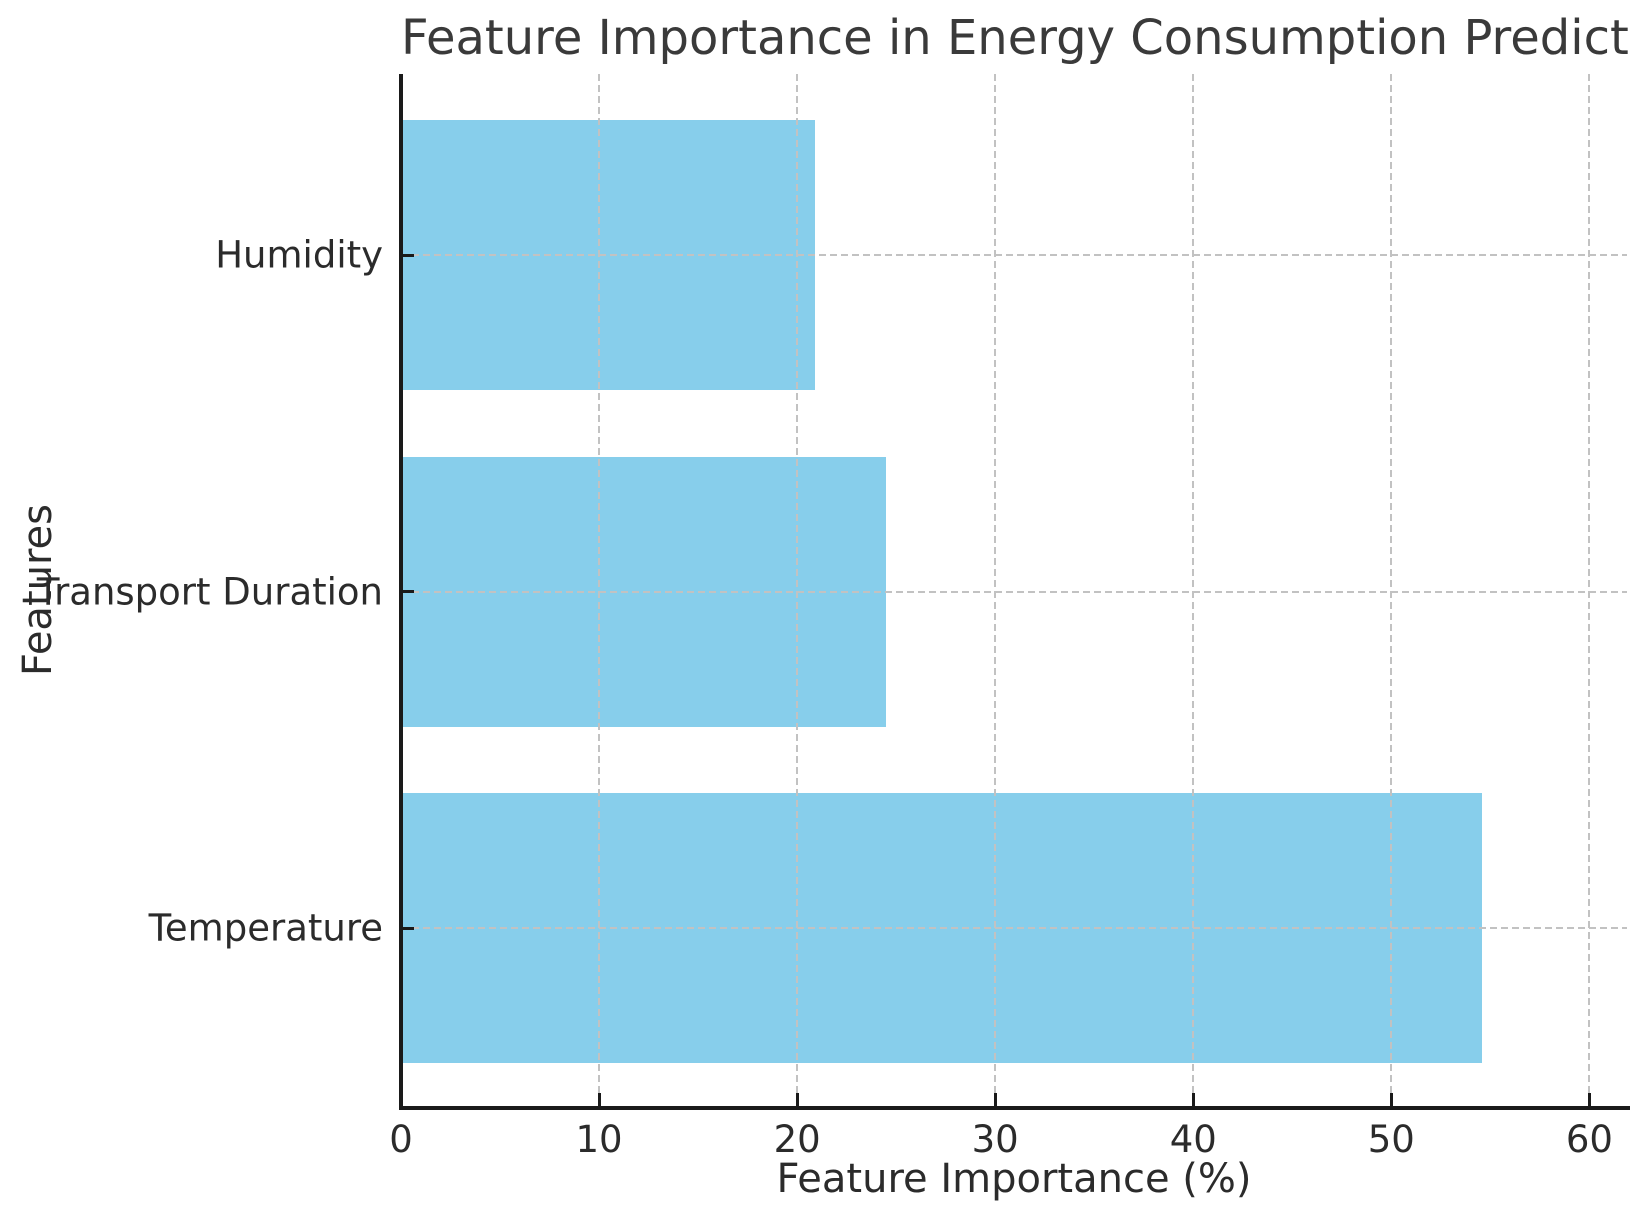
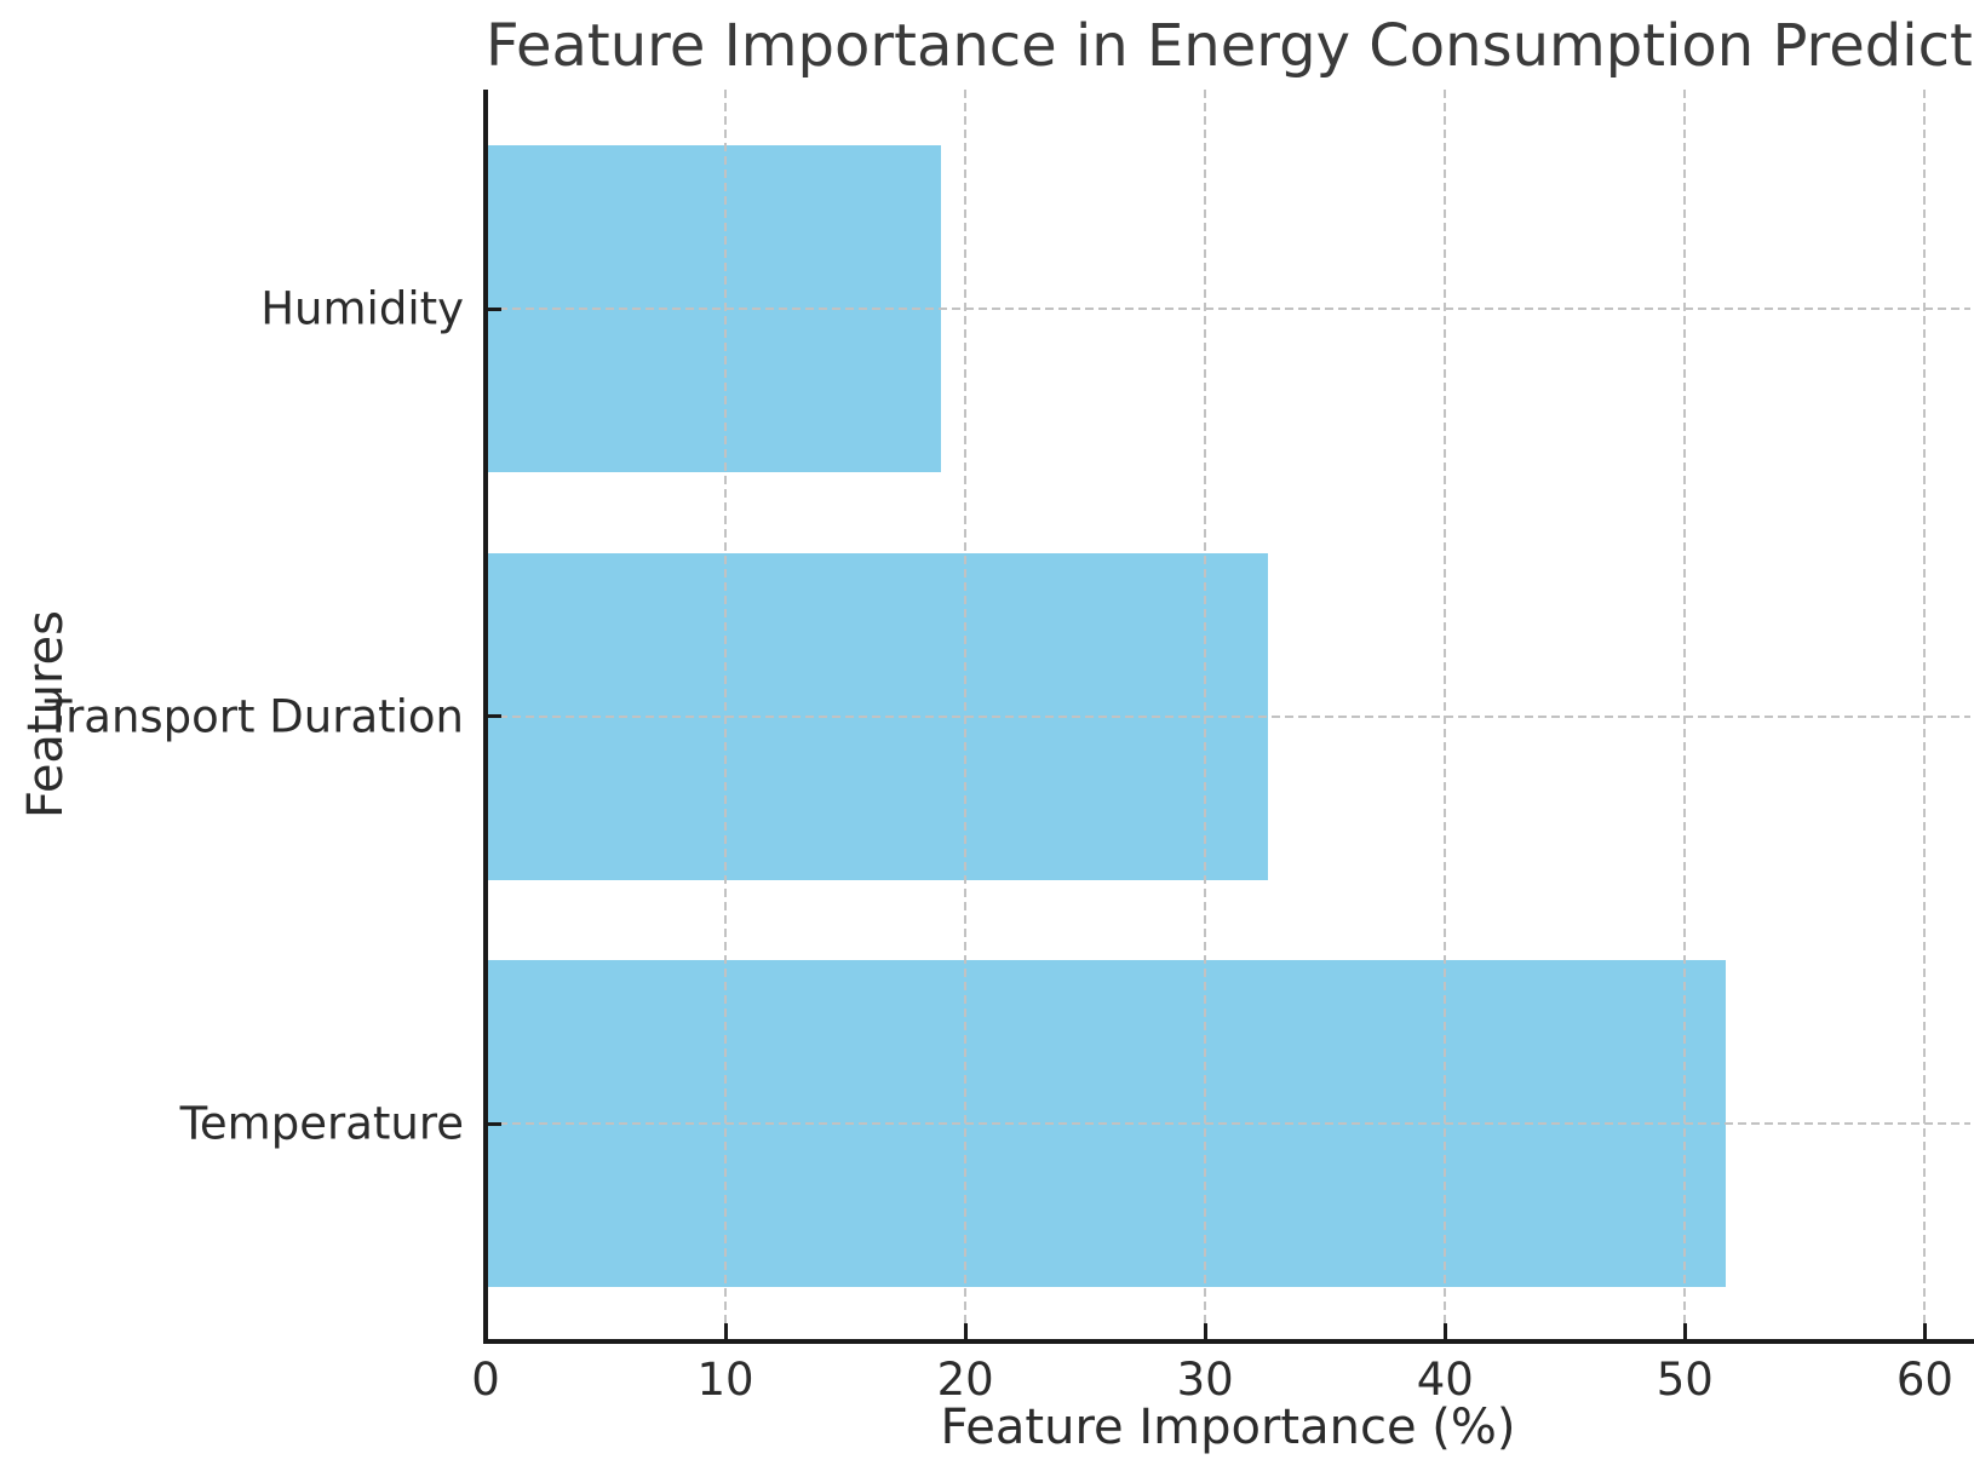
Humidity: 20.9 -> 19.0
Transport Duration: 24.5 -> 32.6
Temperature: 54.6 -> 51.7
